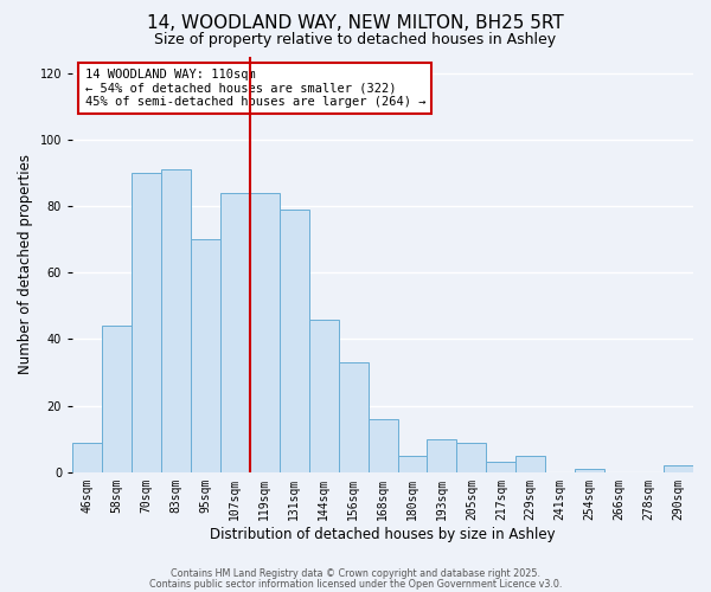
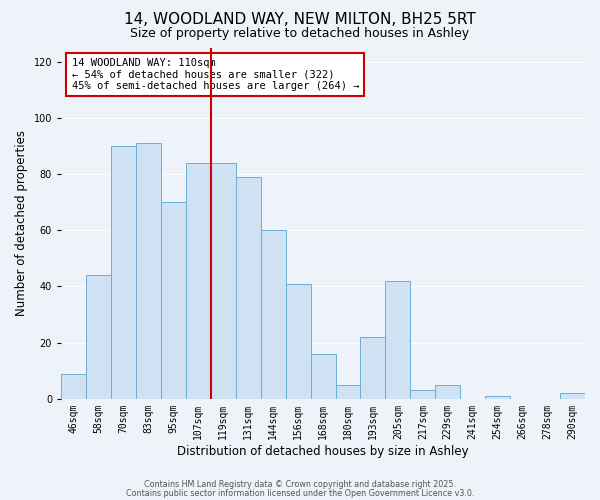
144sqm: 46 -> 60
156sqm: 33 -> 41
193sqm: 10 -> 22
205sqm: 9 -> 42
